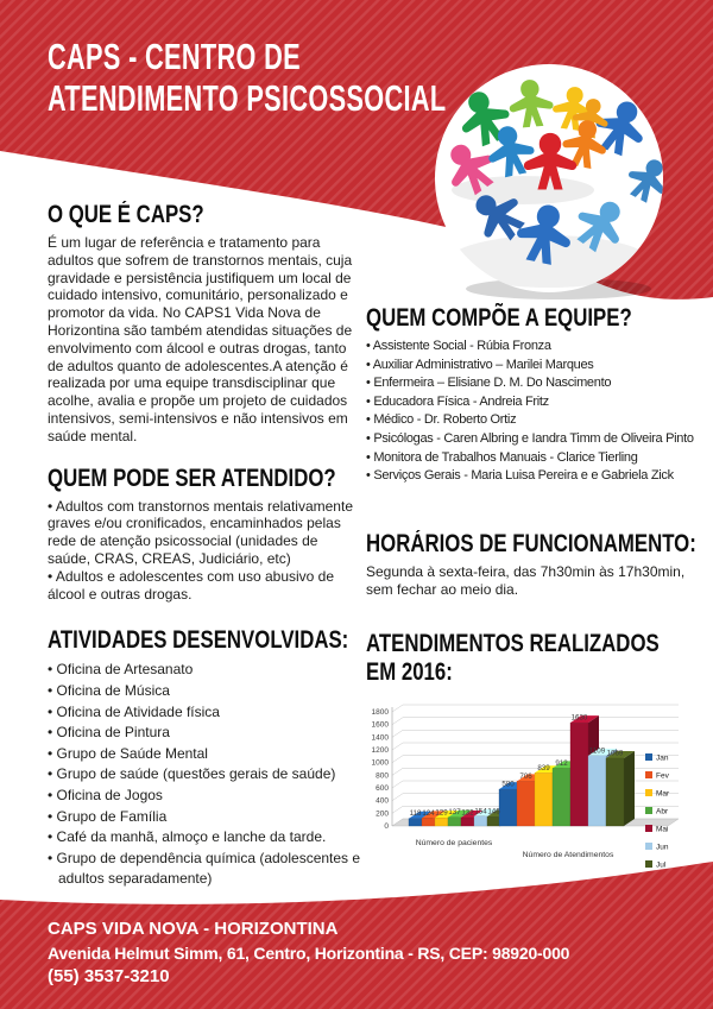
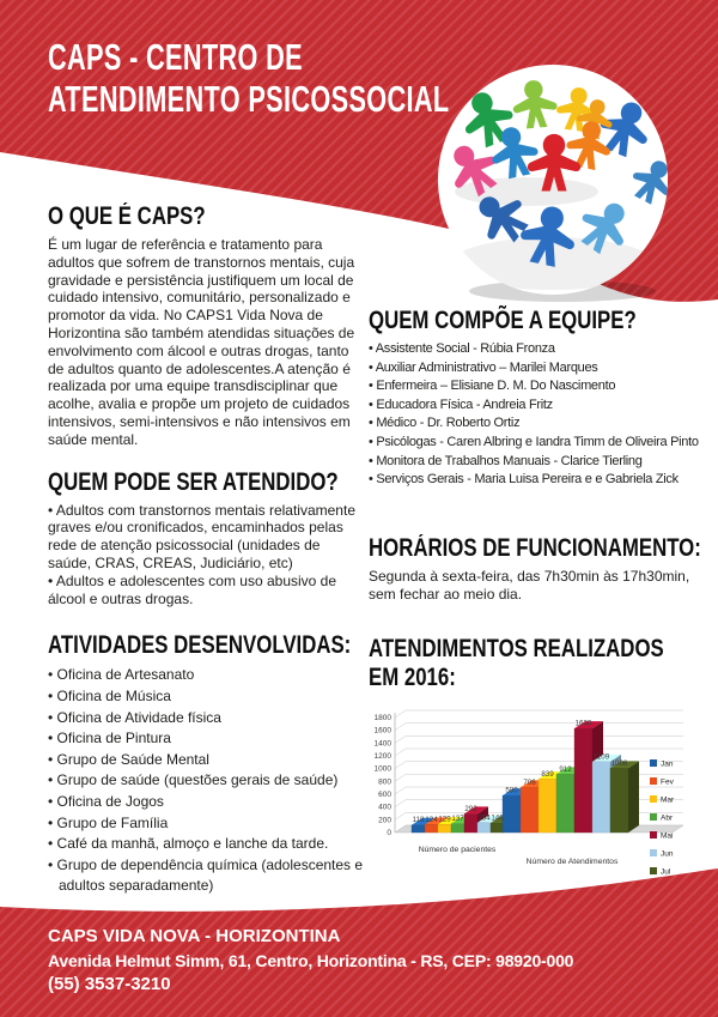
Mai/Número de pacientes: 132 -> 292
Jul/Número de Atendimentos: 1069 -> 1006
